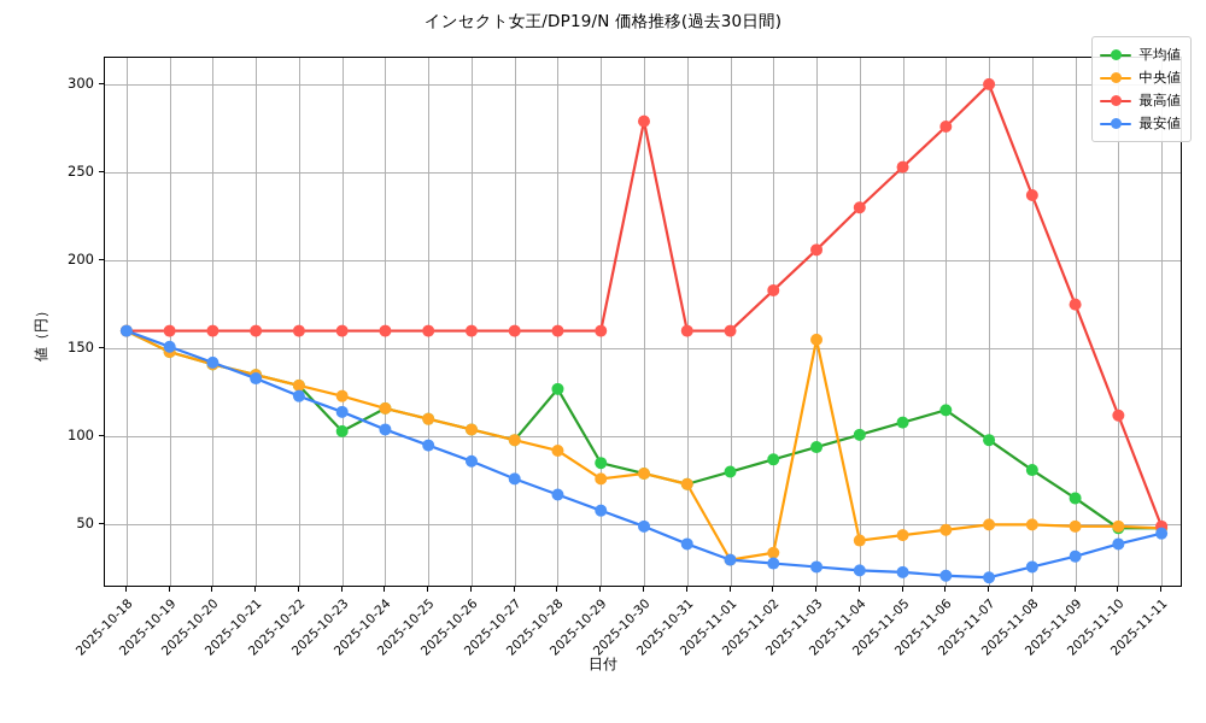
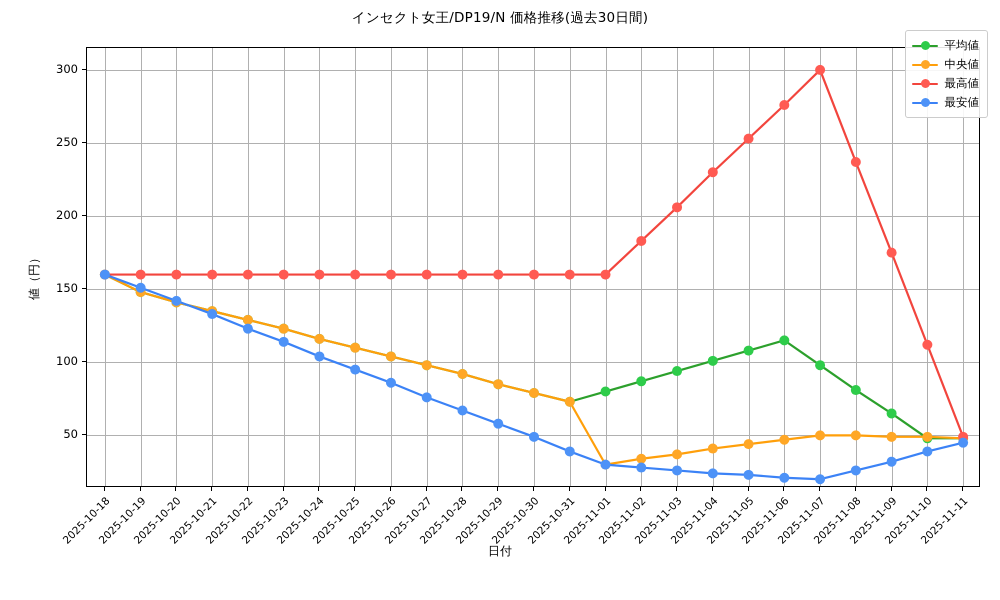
平均値/2025-10-23: 103 -> 123
平均値/2025-10-28: 127 -> 92
中央値/2025-10-29: 76 -> 85
最高値/2025-10-30: 279 -> 160
中央値/2025-11-03: 155 -> 37
